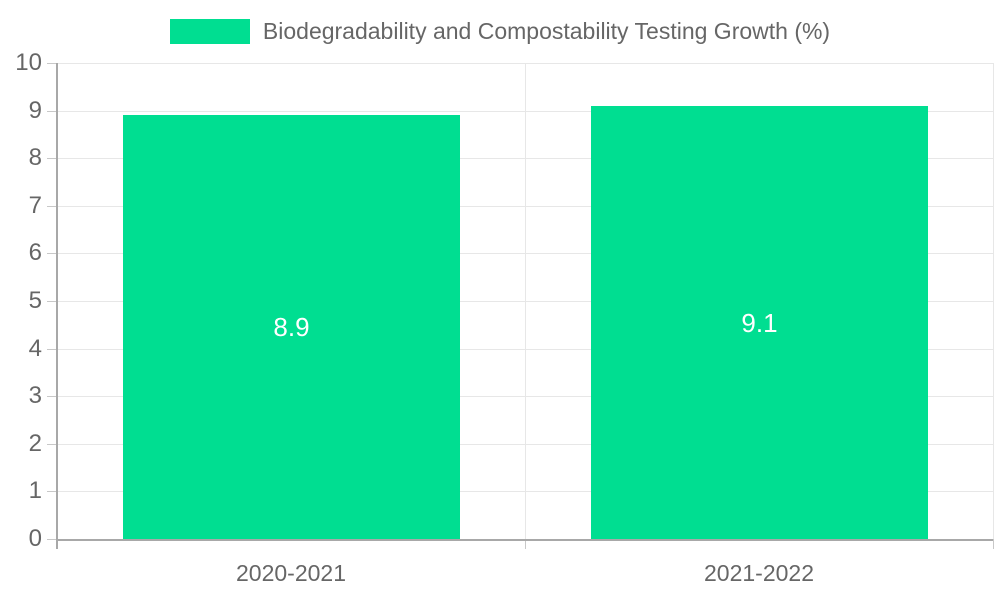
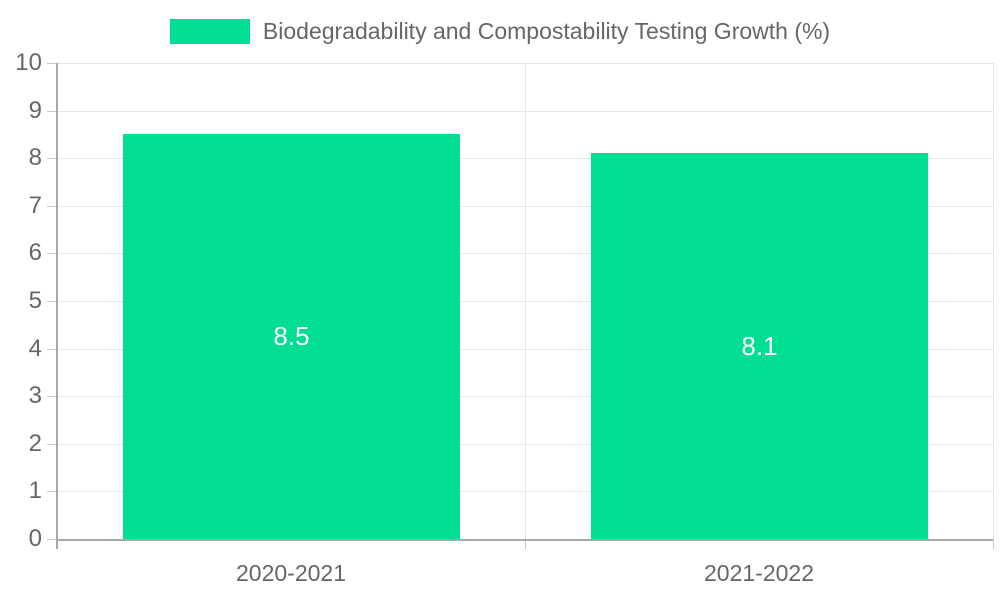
2020-2021: 8.9 -> 8.5
2021-2022: 9.1 -> 8.1
